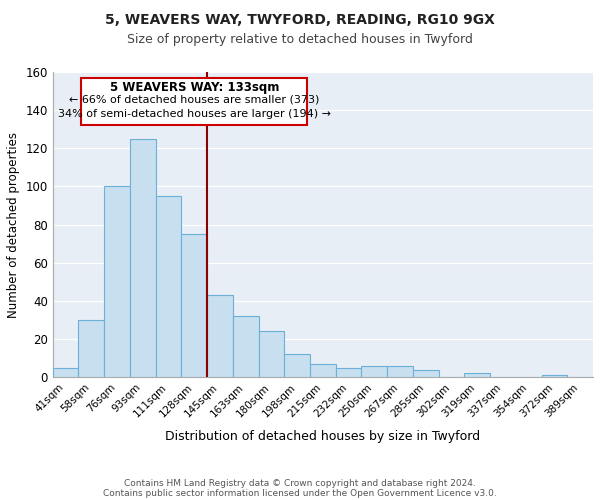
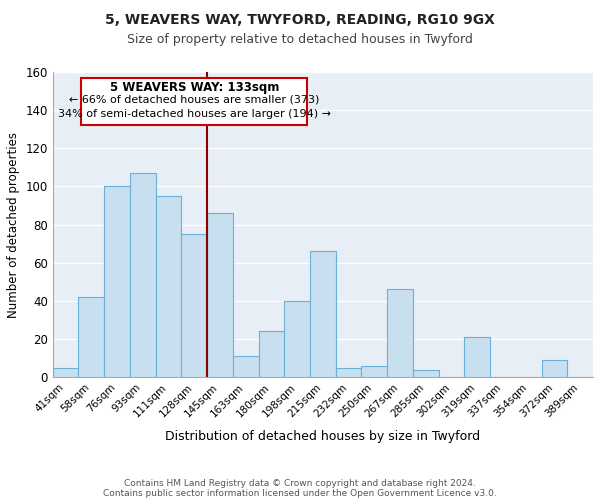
58sqm: 30 -> 42
93sqm: 125 -> 107
145sqm: 43 -> 86
163sqm: 32 -> 11
198sqm: 12 -> 40
215sqm: 7 -> 66
267sqm: 6 -> 46
319sqm: 2 -> 21
372sqm: 1 -> 9
